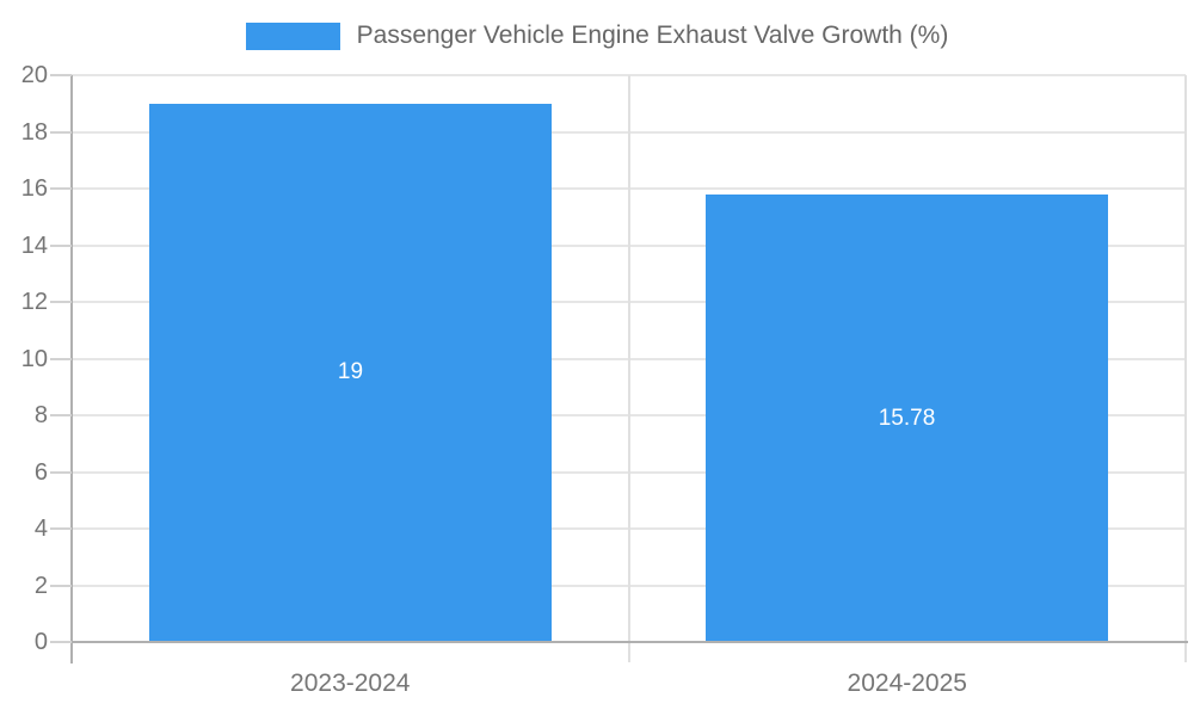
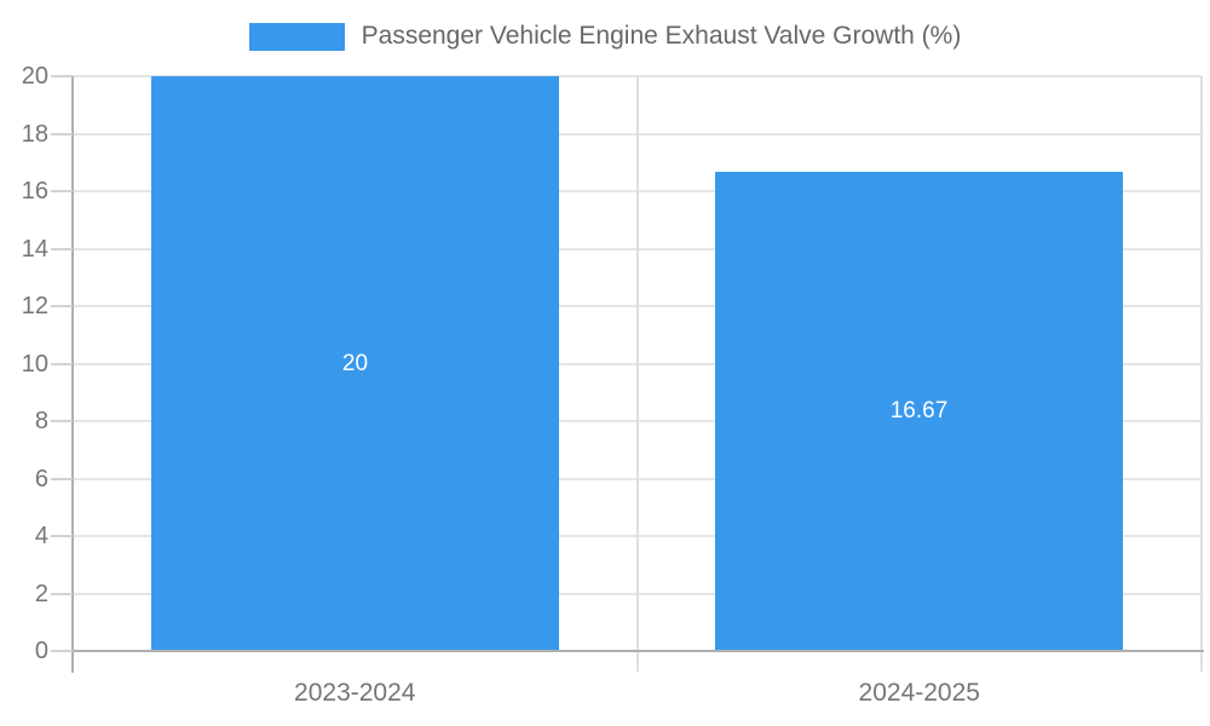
2023-2024: 19 -> 20
2024-2025: 15.78 -> 16.67
